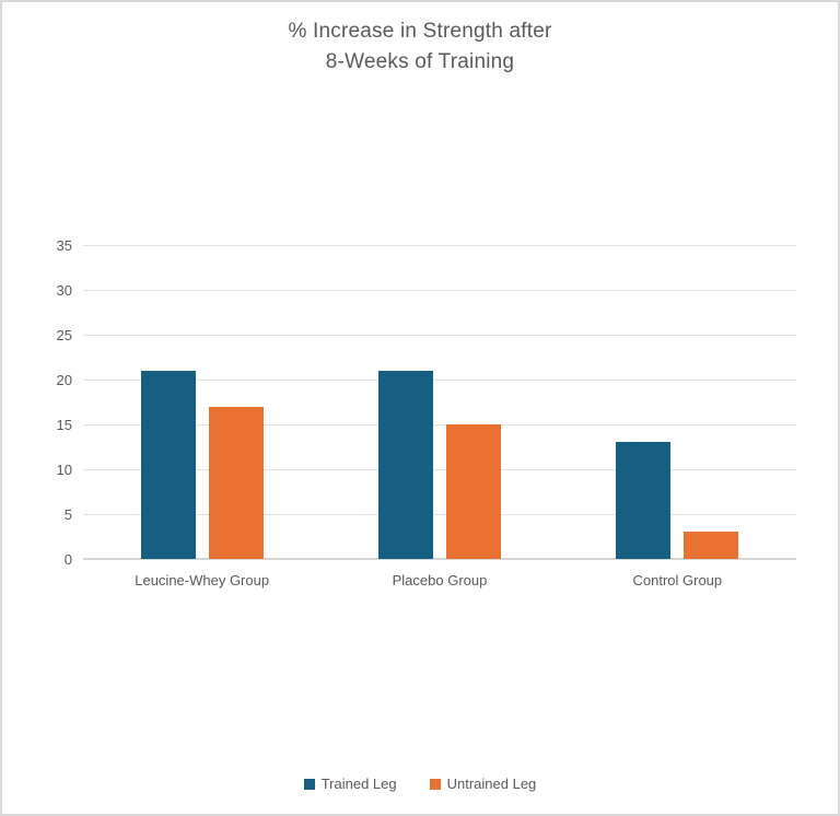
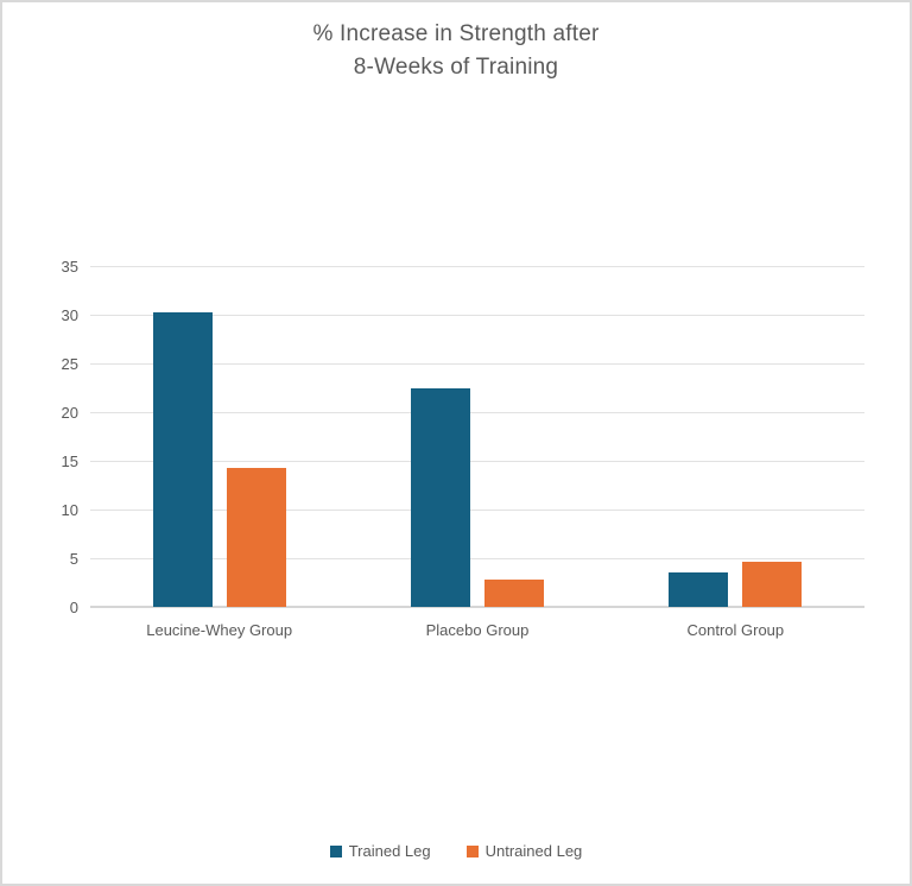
Trained Leg/Leucine-Whey Group: 21 -> 30
Untrained Leg/Leucine-Whey Group: 17 -> 14
Trained Leg/Placebo Group: 21 -> 22
Untrained Leg/Placebo Group: 15 -> 3
Trained Leg/Control Group: 13 -> 4
Untrained Leg/Control Group: 3 -> 5
